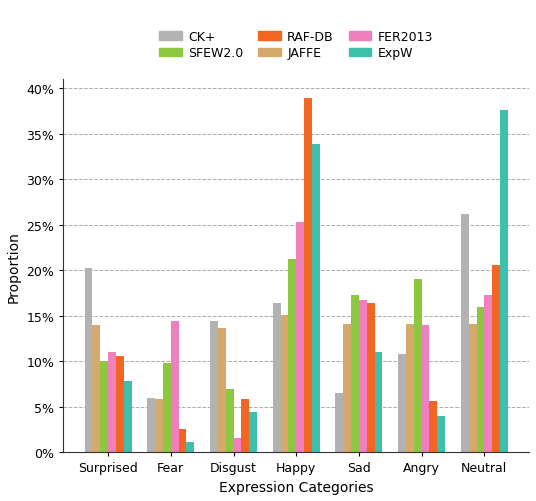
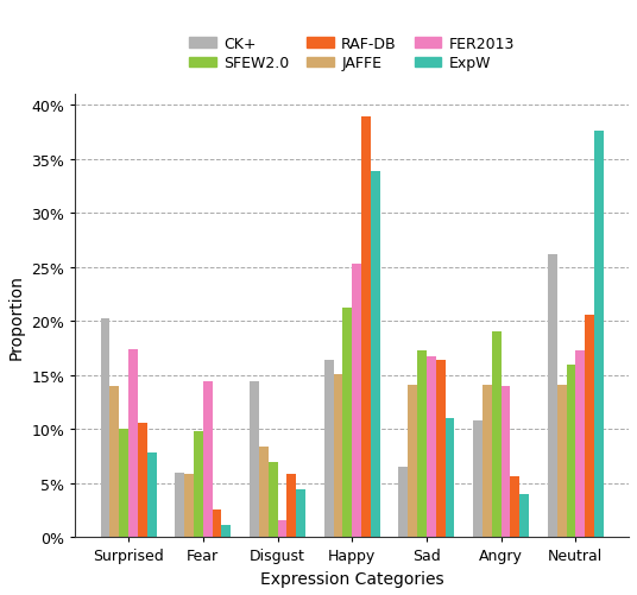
FER2013/Surprised: 11.0% -> 17.4%
JAFFE/Disgust: 13.7% -> 8.4%
